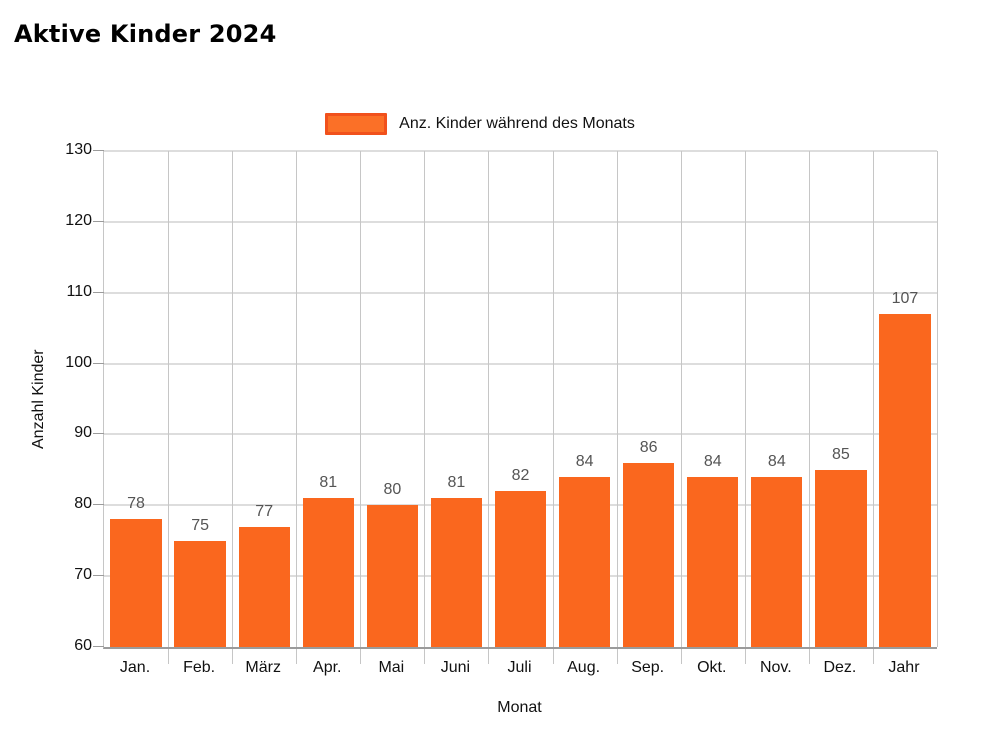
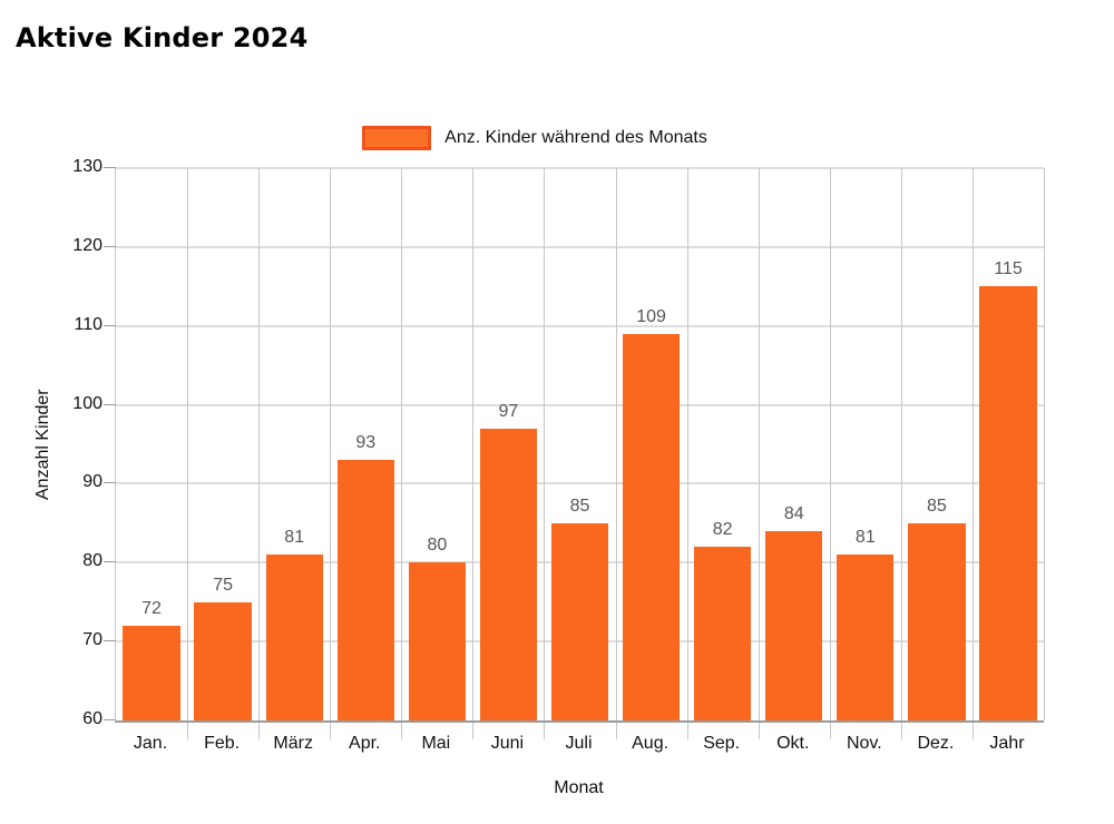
Jan.: 78 -> 72
März: 77 -> 81
Apr.: 81 -> 93
Juni: 81 -> 97
Juli: 82 -> 85
Aug.: 84 -> 109
Sep.: 86 -> 82
Nov.: 84 -> 81
Jahr: 107 -> 115
